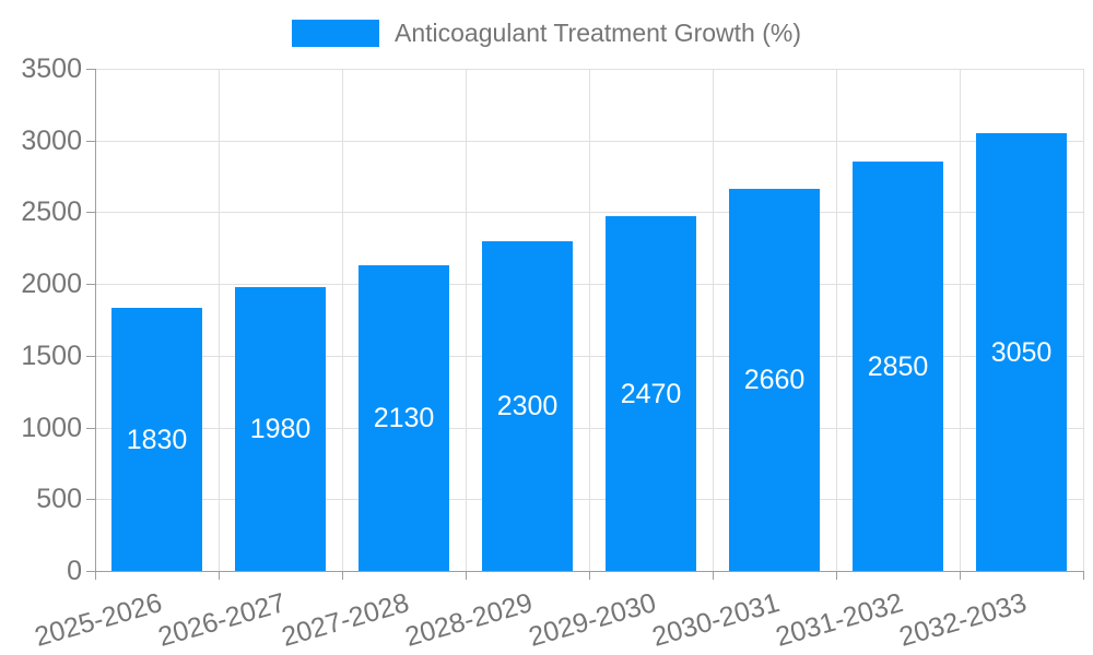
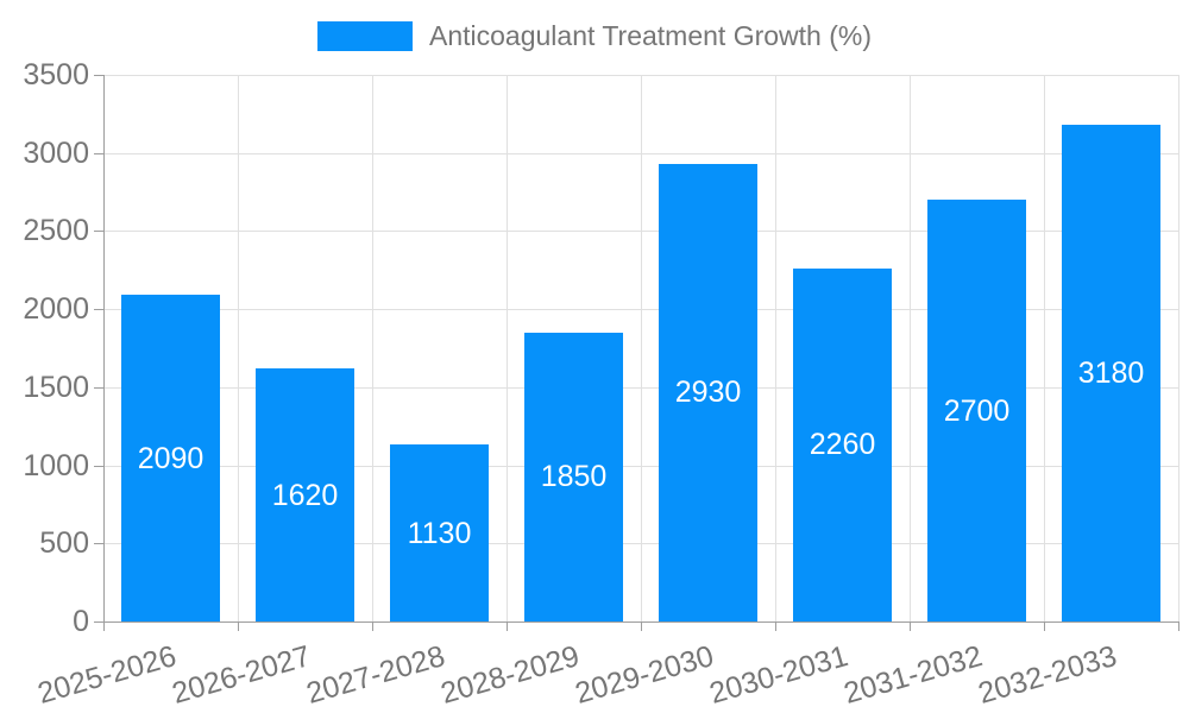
2025-2026: 1830 -> 2090
2026-2027: 1980 -> 1620
2027-2028: 2130 -> 1130
2028-2029: 2300 -> 1850
2029-2030: 2470 -> 2930
2030-2031: 2660 -> 2260
2031-2032: 2850 -> 2700
2032-2033: 3050 -> 3180
